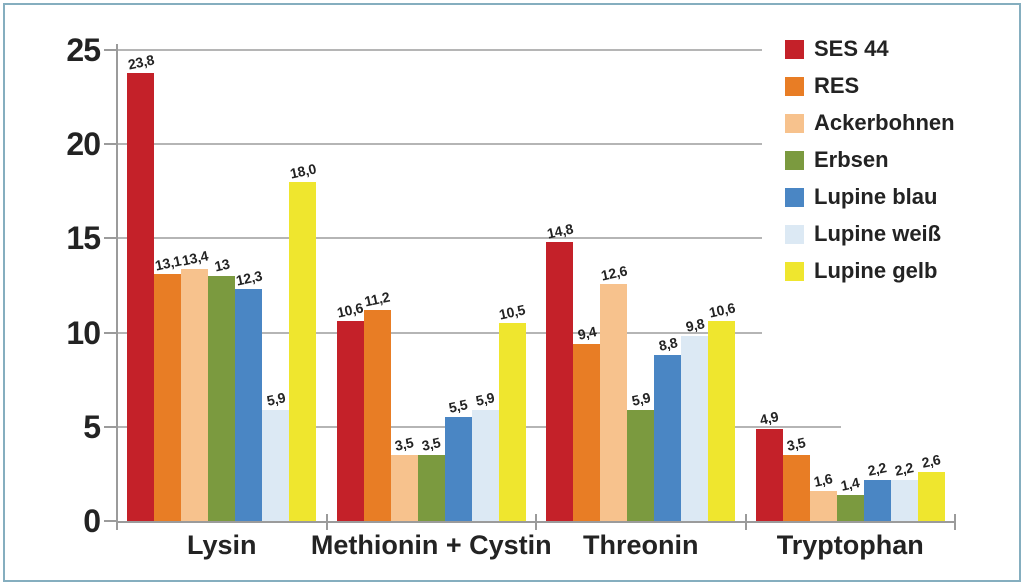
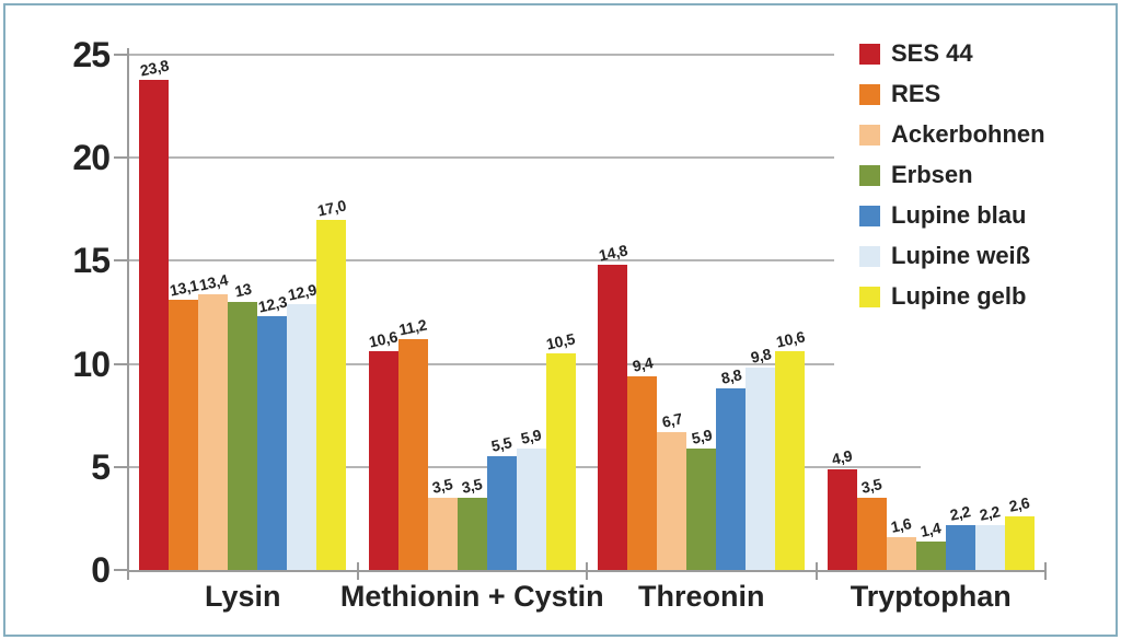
Lupine weiß/Lysin: 5,9 -> 12,9
Lupine gelb/Lysin: 18,0 -> 17,0
Ackerbohnen/Threonin: 12,6 -> 6,7
